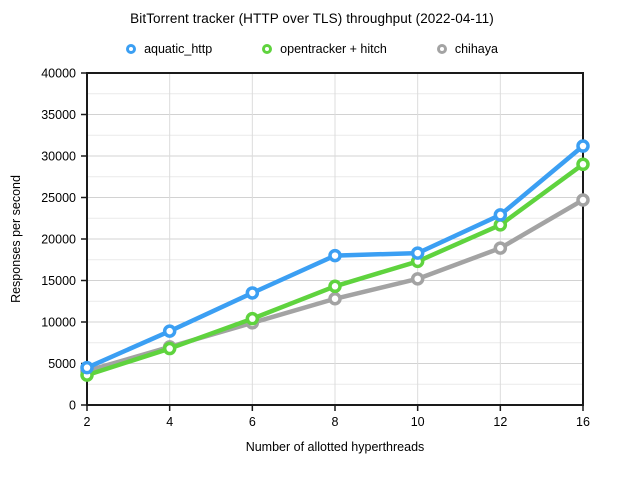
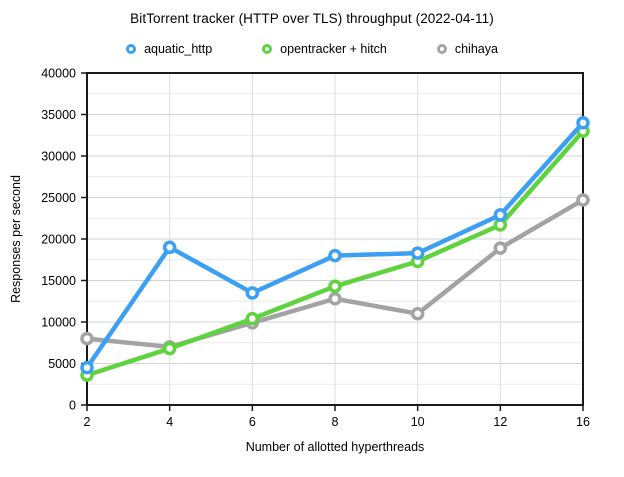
chihaya/2: 4000 -> 8000
aquatic_http/4: 9000 -> 19000
chihaya/10: 15000 -> 11000
aquatic_http/16: 31000 -> 34000
opentracker + hitch/16: 29000 -> 33000
